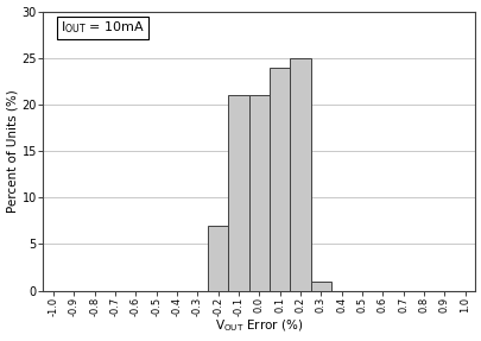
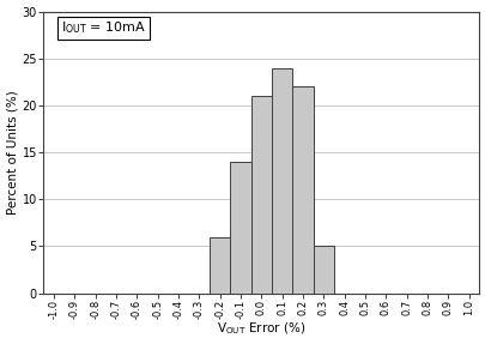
-0.2: 7 -> 6
-0.1: 21 -> 14
0.2: 25 -> 22
0.3: 1 -> 5
